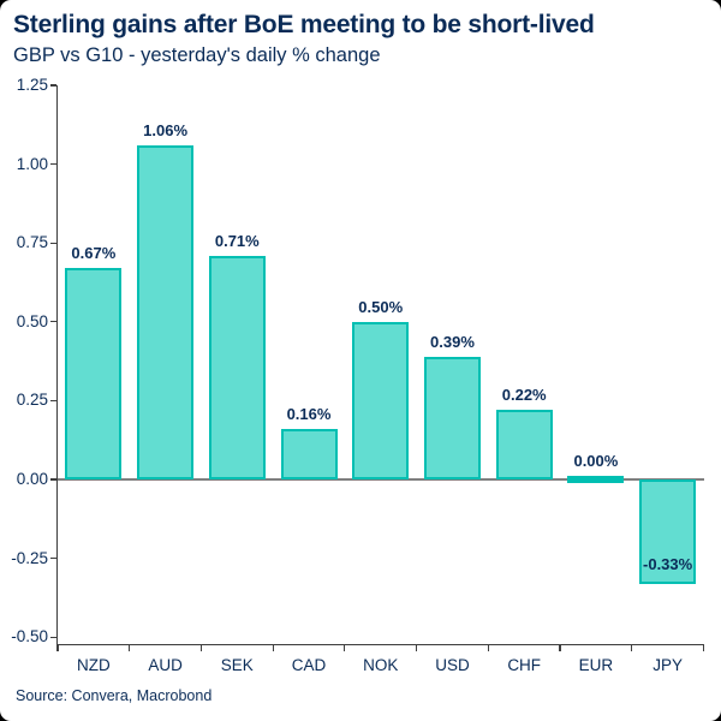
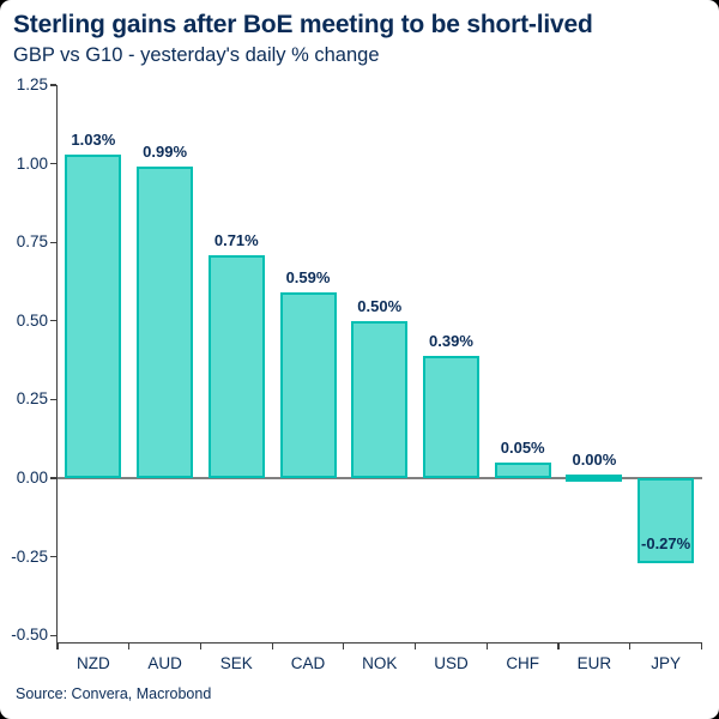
NZD: 0.67% -> 1.03%
AUD: 1.06% -> 0.99%
CAD: 0.16% -> 0.59%
CHF: 0.22% -> 0.05%
JPY: -0.33% -> -0.27%
